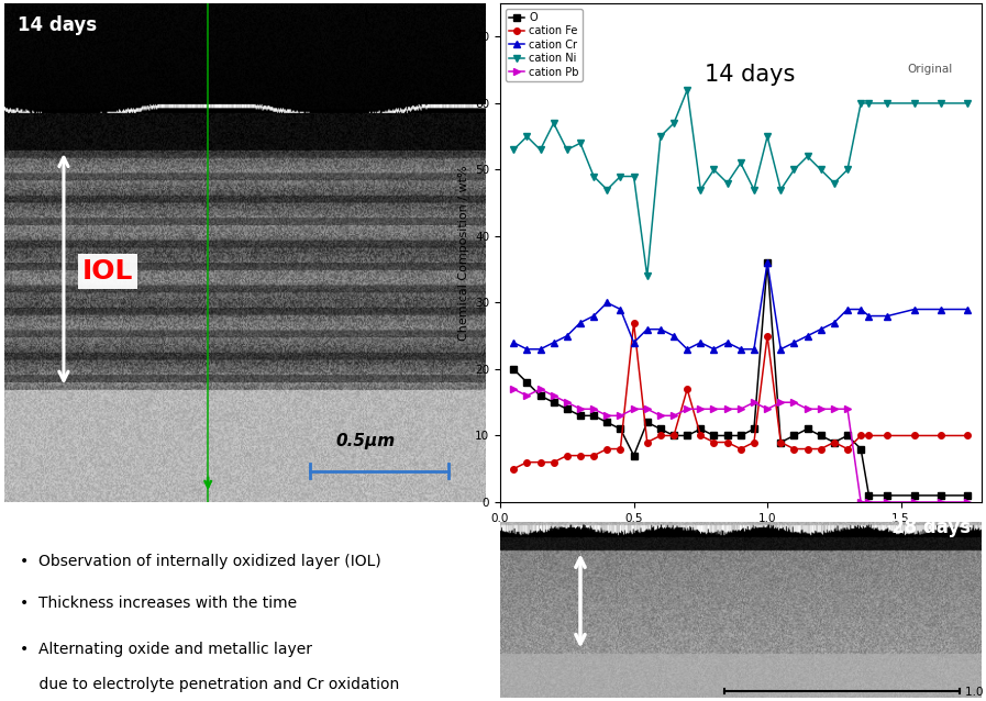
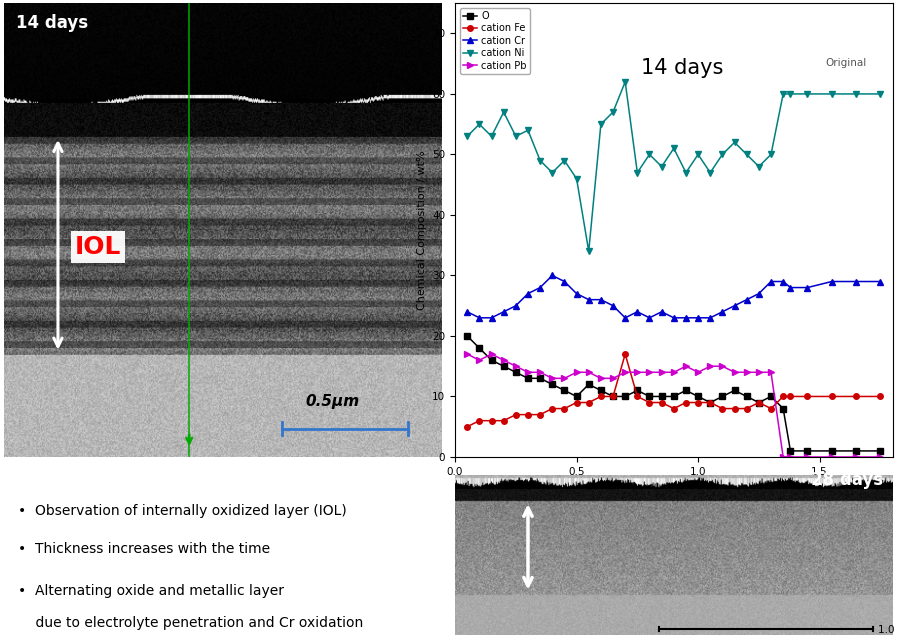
O/0.5: 7 -> 10
cation Fe/0.5: 27 -> 9
cation Cr/0.5: 24 -> 27
cation Ni/0.5: 49 -> 46
O/1.0: 36 -> 10
cation Fe/1.0: 25 -> 9
cation Cr/1.0: 36 -> 23
cation Ni/1.0: 55 -> 50
